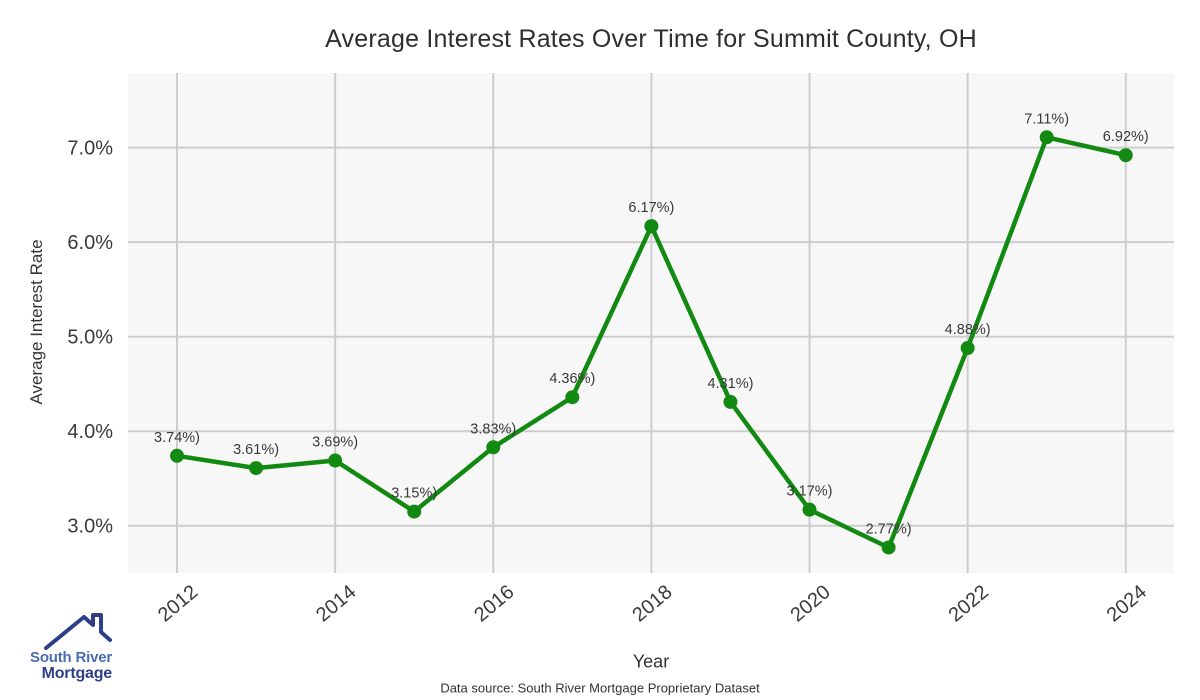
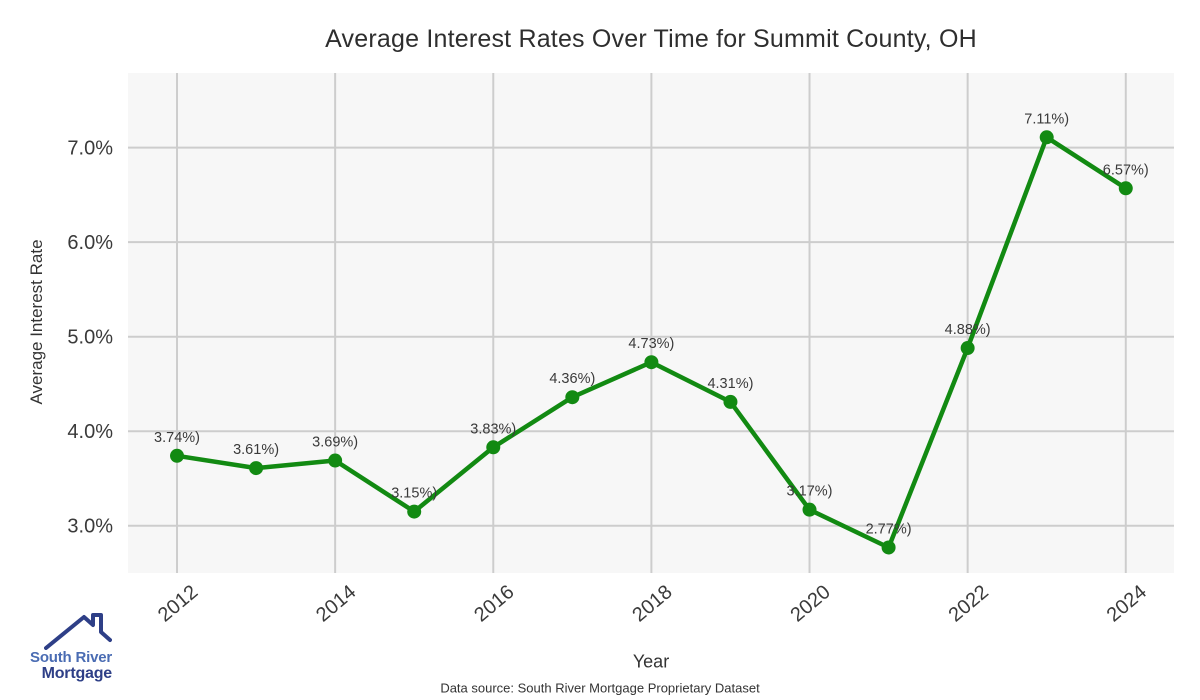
2018: 6.17% -> 4.73%
2024: 6.92% -> 6.57%
